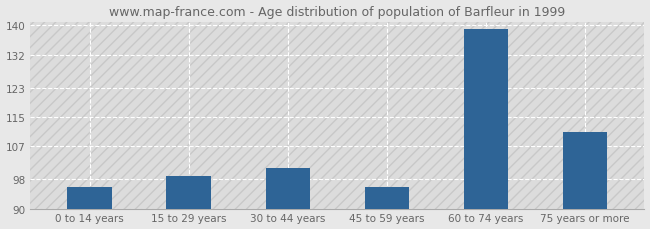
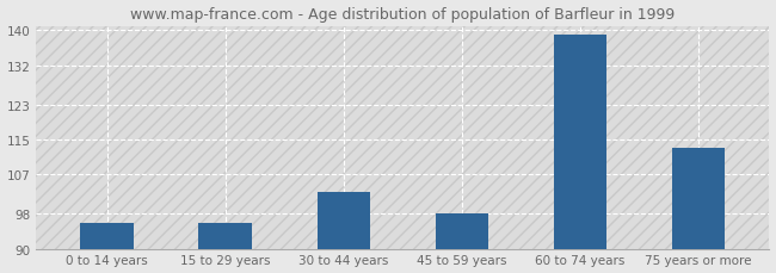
15 to 29 years: 99 -> 96
30 to 44 years: 101 -> 103
45 to 59 years: 96 -> 98
75 years or more: 111 -> 113
